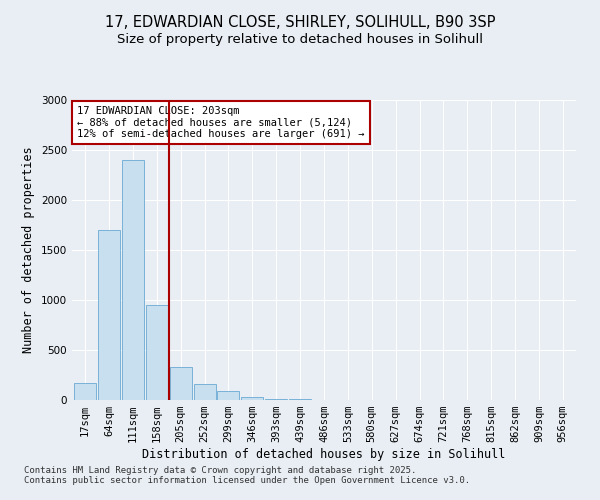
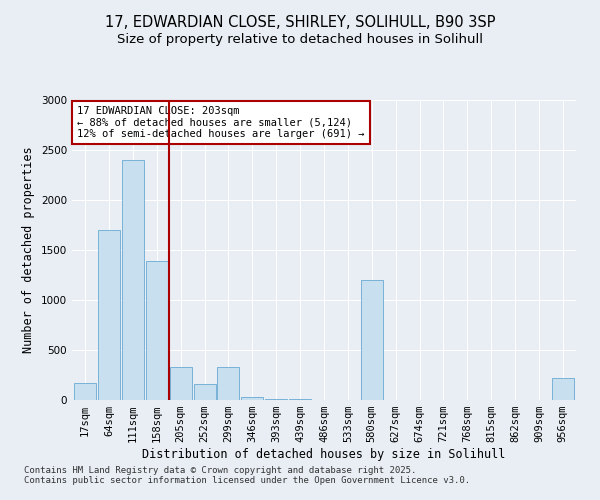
158sqm: 950 -> 1390
299sqm: 90 -> 330
580sqm: 0 -> 1200
956sqm: 0 -> 220
